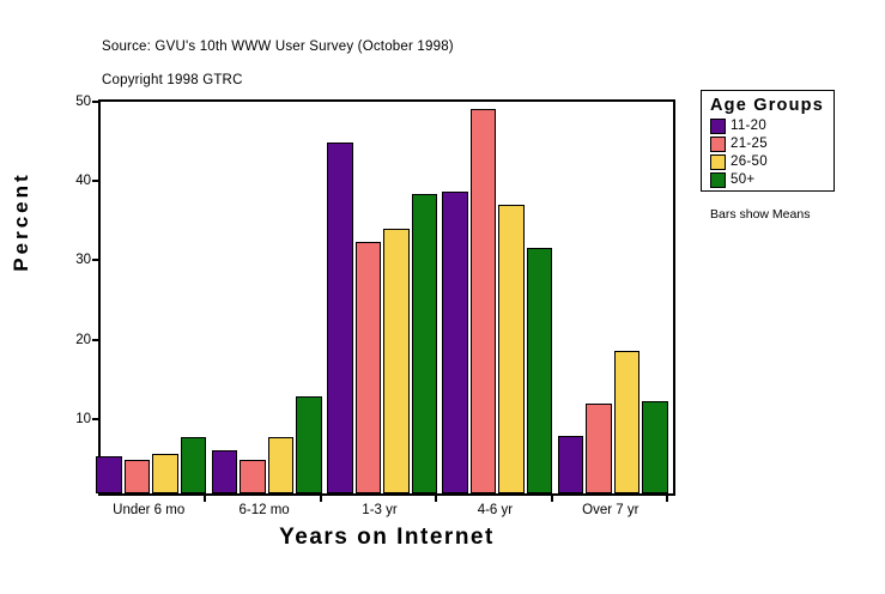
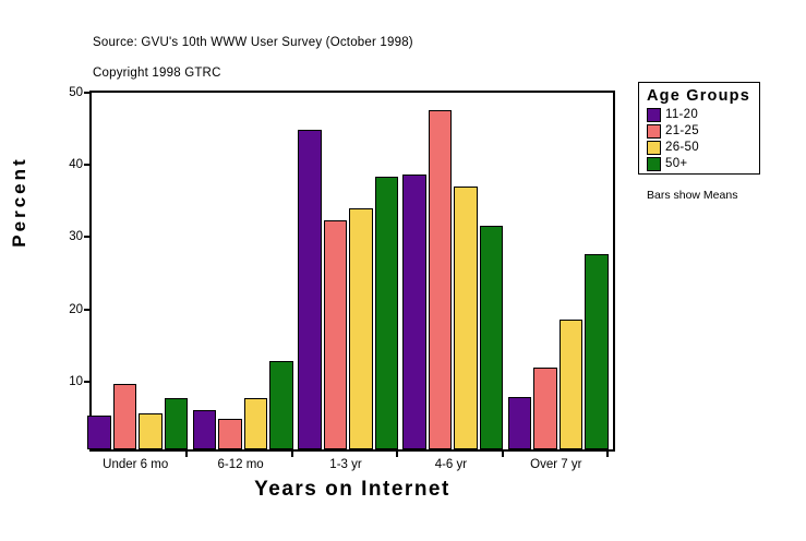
21-25/Under 6 mo: 4 -> 9
21-25/4-6 yr: 48 -> 47
50+/Over 7 yr: 12 -> 27
